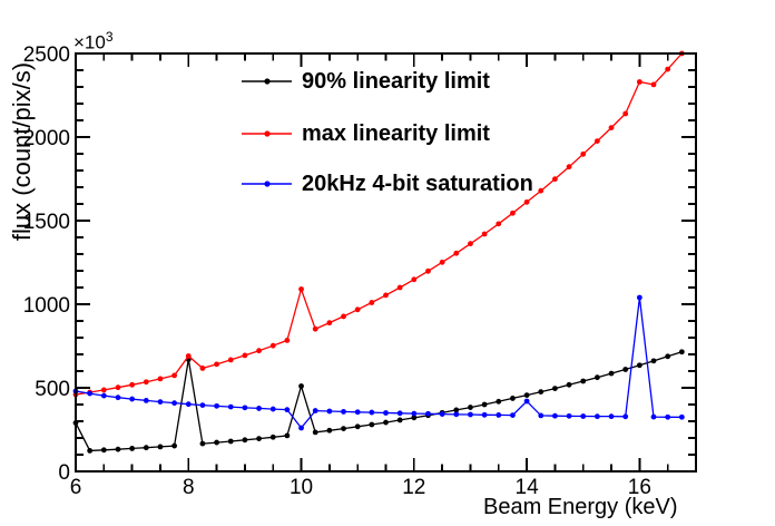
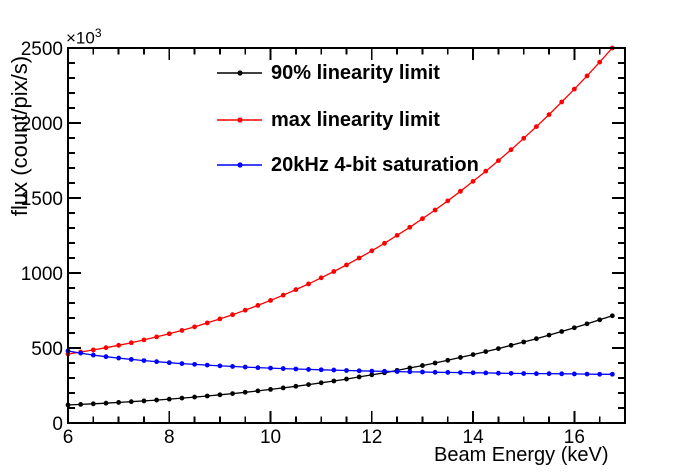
90% linearity limit/6: 290 -> 120
90% linearity limit/8: 670 -> 160
max linearity limit/8: 690 -> 600
90% linearity limit/10: 510 -> 220
max linearity limit/10: 1090 -> 820
20kHz 4-bit saturation/10: 260 -> 370
20kHz 4-bit saturation/14: 420 -> 340
max linearity limit/16: 2330 -> 2230
20kHz 4-bit saturation/16: 1040 -> 330
